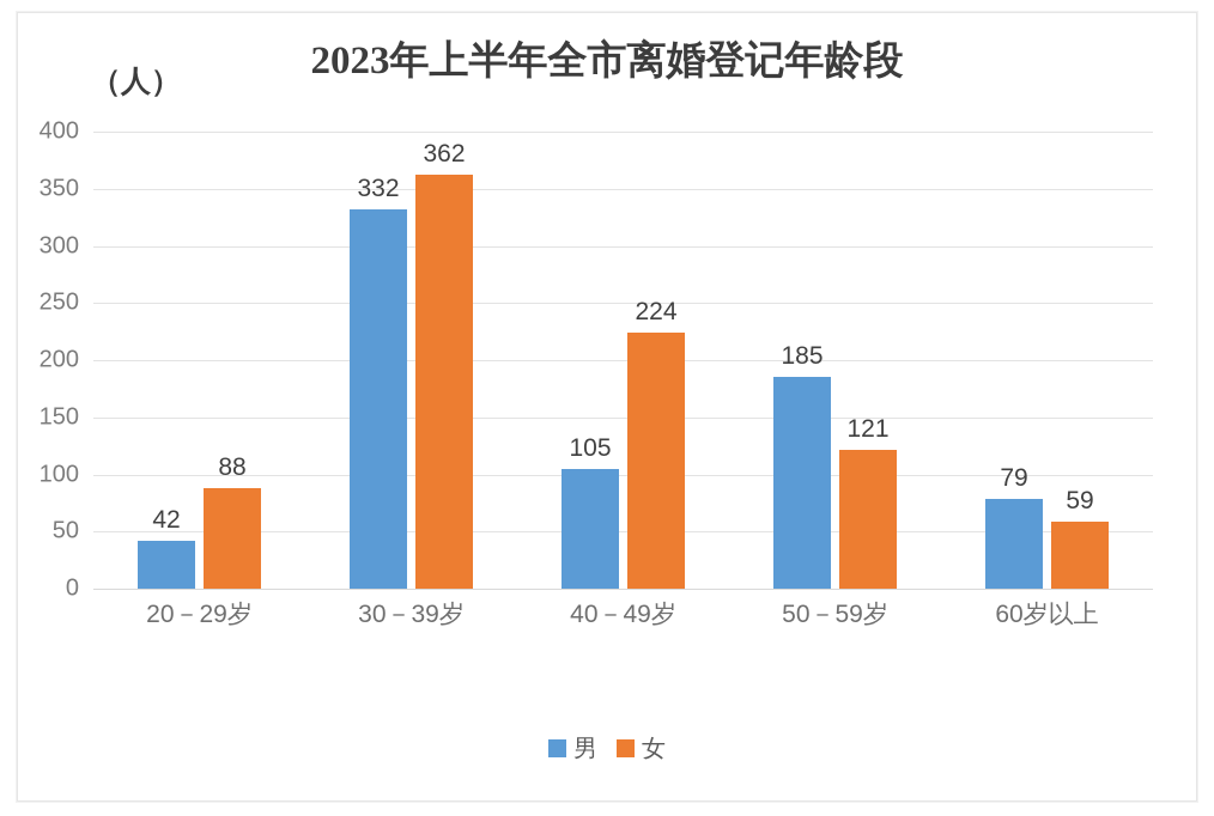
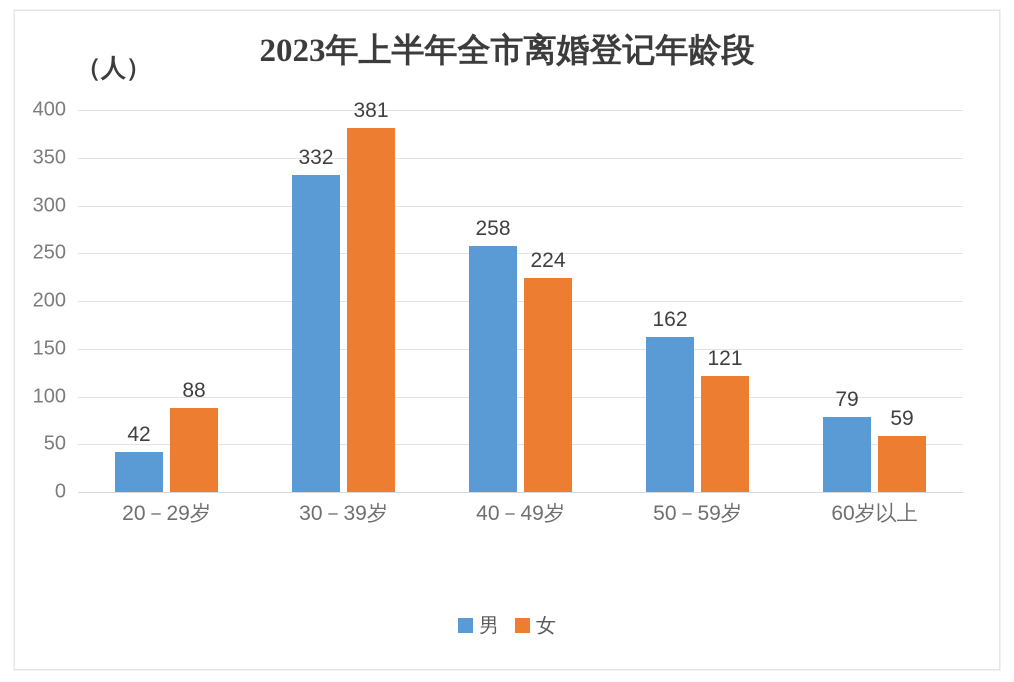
女/30－39岁: 362 -> 381
男/40－49岁: 105 -> 258
男/50－59岁: 185 -> 162
